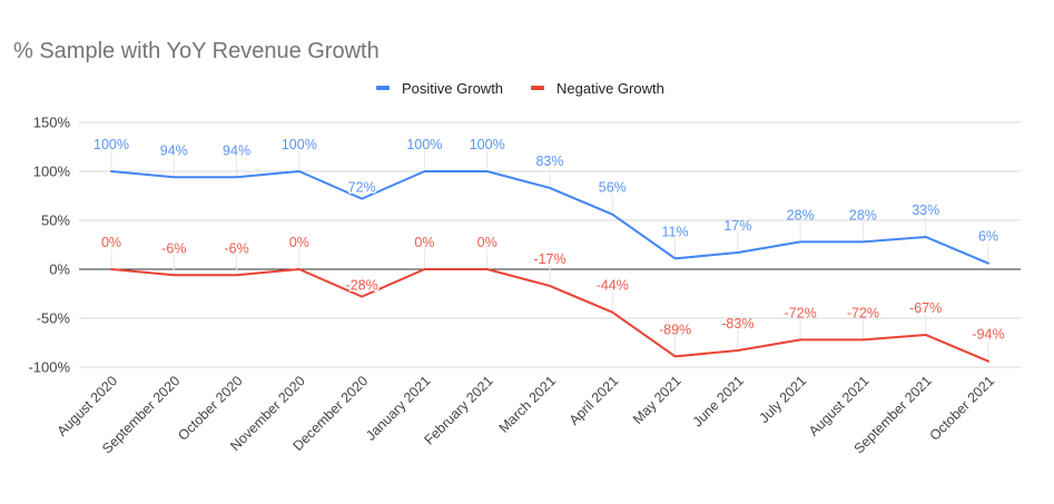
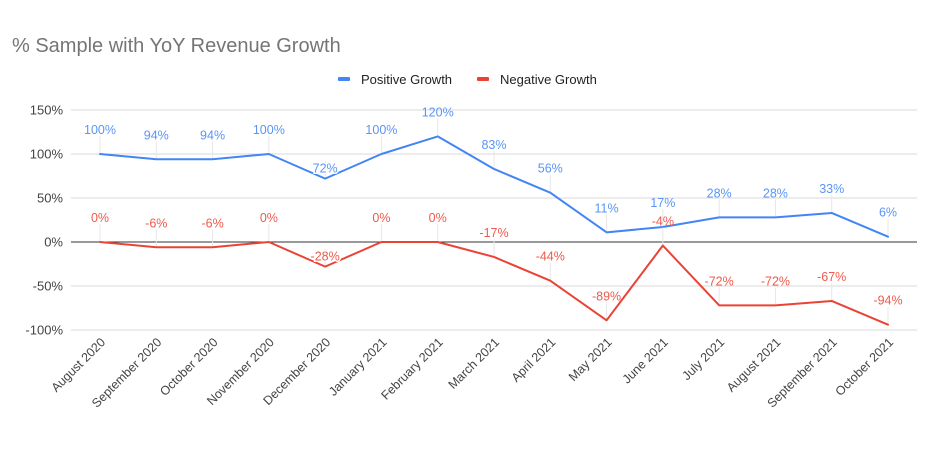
Positive Growth/February 2021: 100% -> 120%
Negative Growth/June 2021: -83% -> -4%
